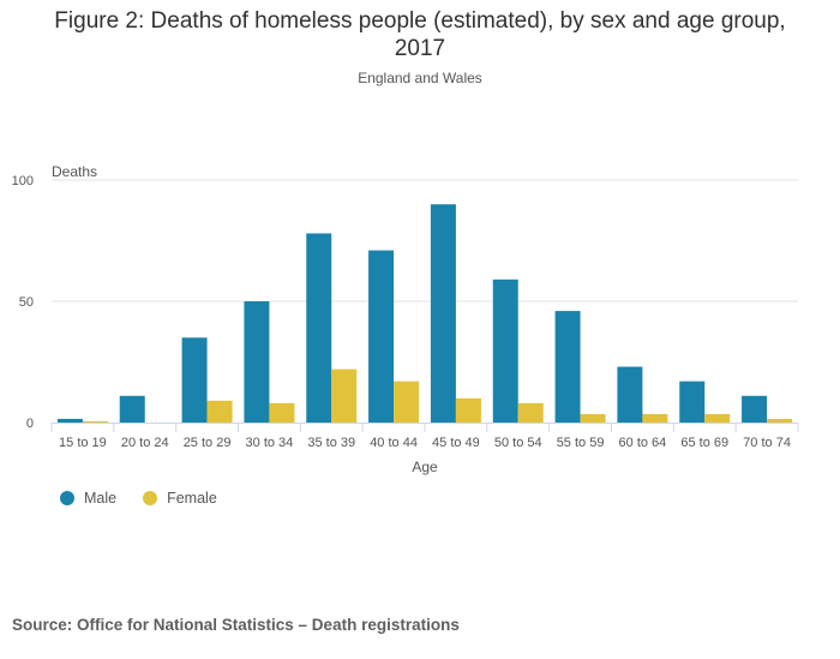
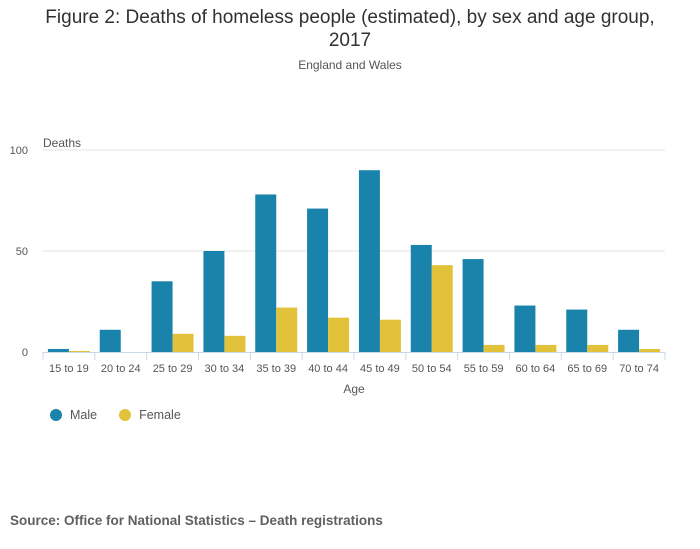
Female/45 to 49: 10 -> 16
Male/50 to 54: 59 -> 53
Female/50 to 54: 8 -> 43
Male/65 to 69: 17 -> 21
